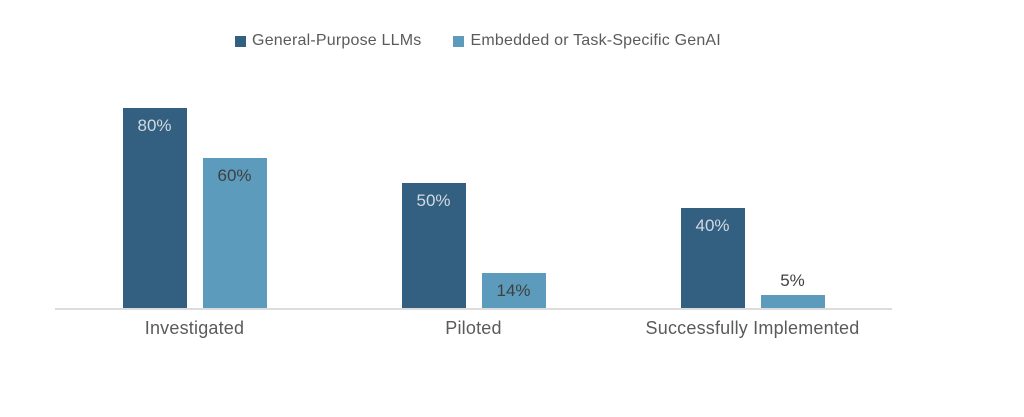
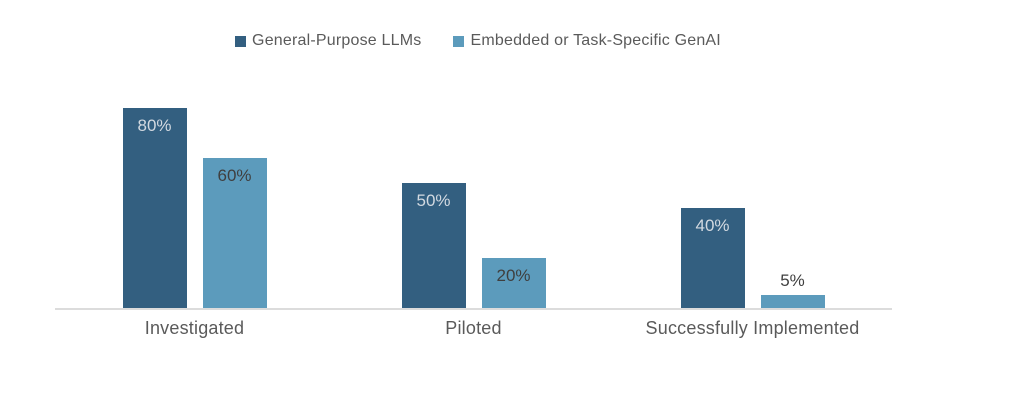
Embedded or Task-Specific GenAI/Piloted: 14% -> 20%
